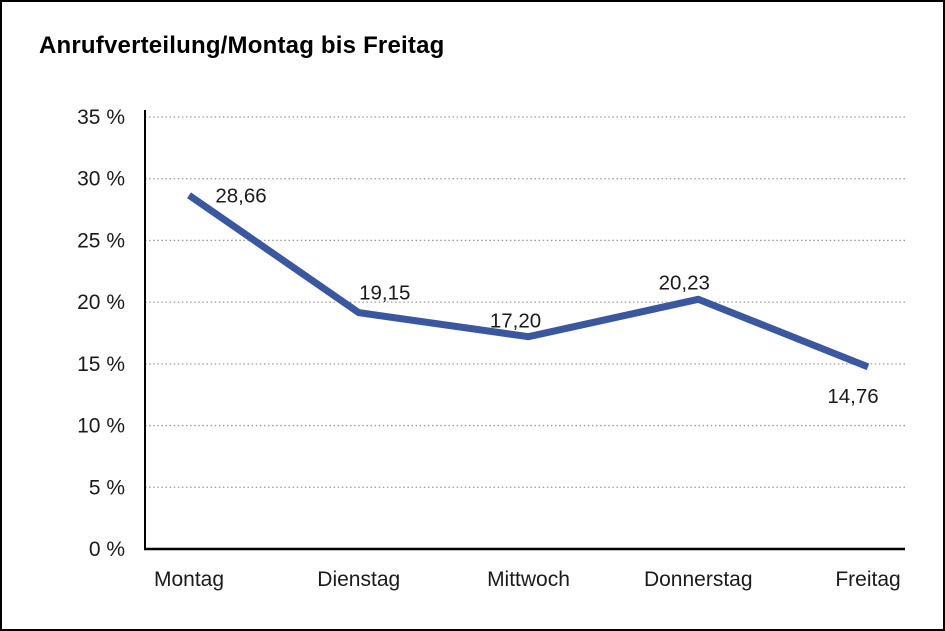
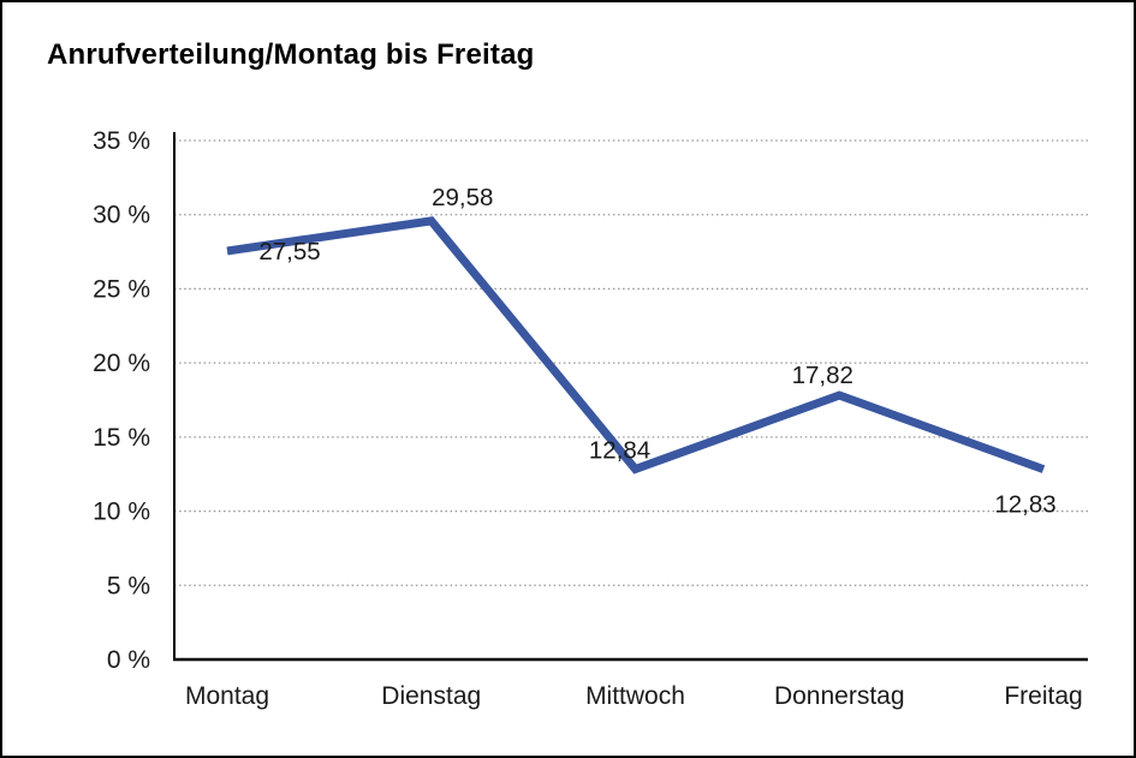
Montag: 28,66 -> 27,55
Dienstag: 19,15 -> 29,58
Mittwoch: 17,20 -> 12,84
Donnerstag: 20,23 -> 17,82
Freitag: 14,76 -> 12,83
